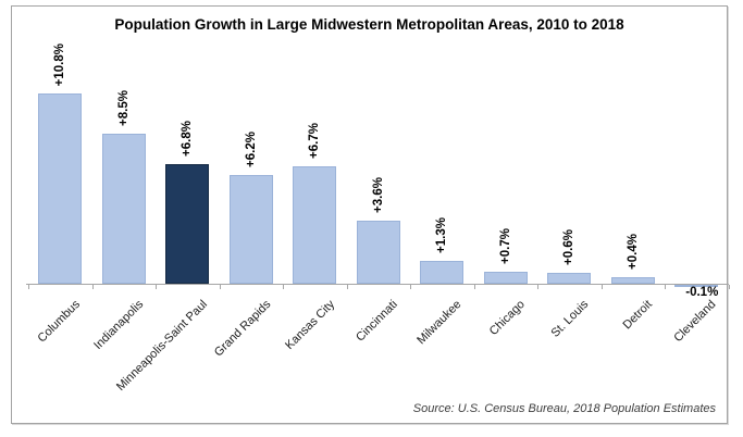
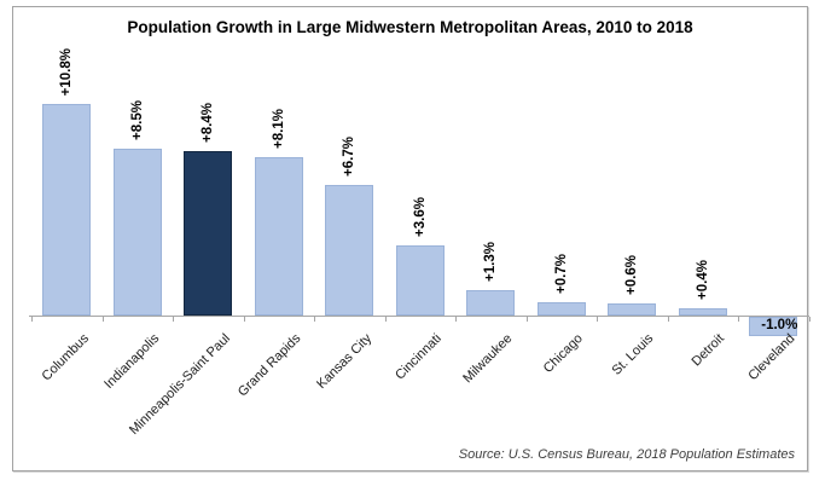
Minneapolis-Saint Paul: +6.8% -> +8.4%
Grand Rapids: +6.2% -> +8.1%
Cleveland: -0.1% -> -1.0%
